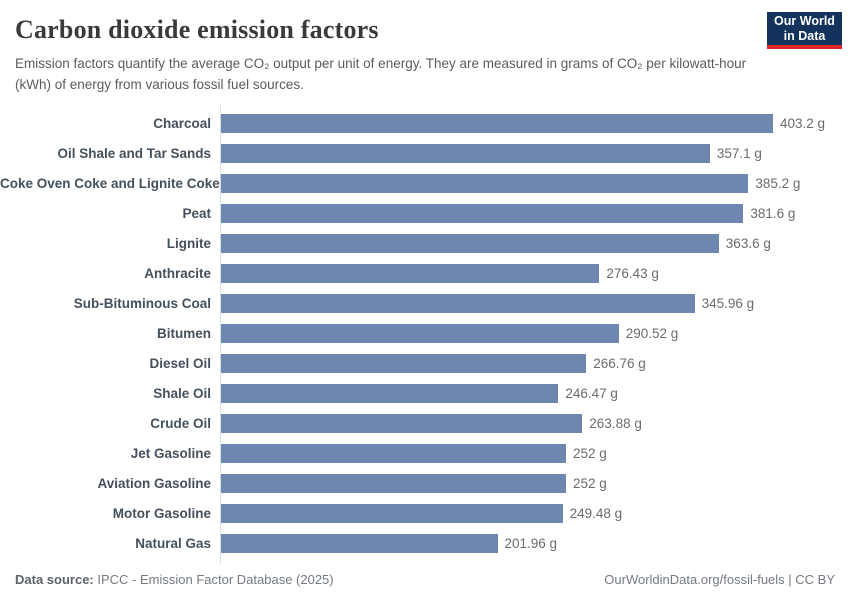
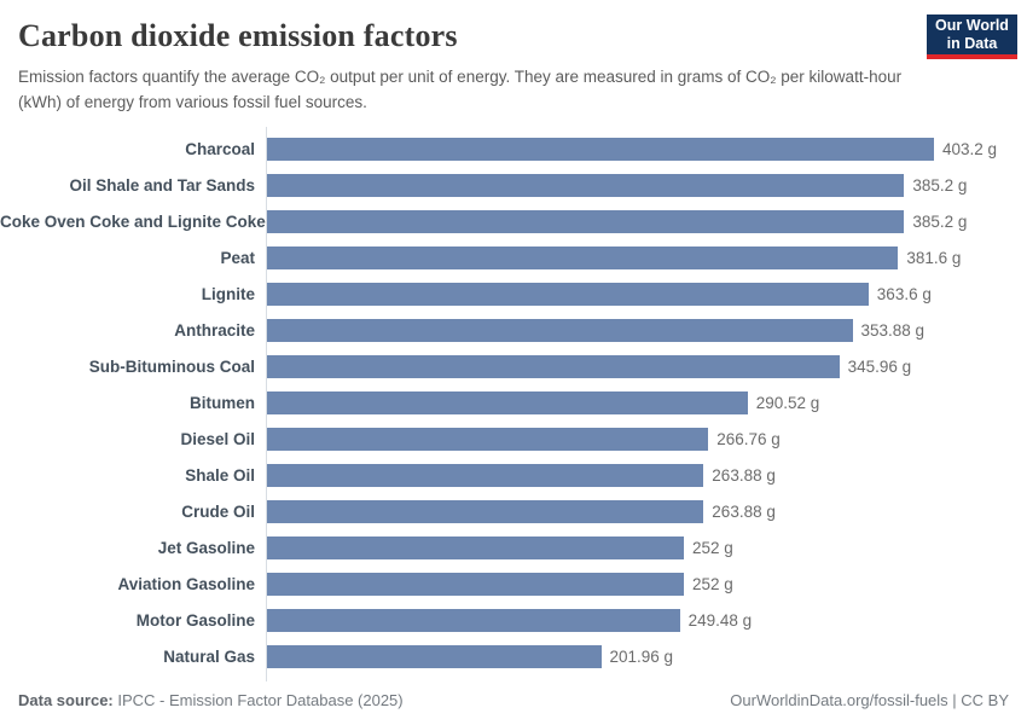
Oil Shale and Tar Sands: 357.1 -> 385.2
Anthracite: 276.43 -> 353.88
Shale Oil: 246.47 -> 263.88
